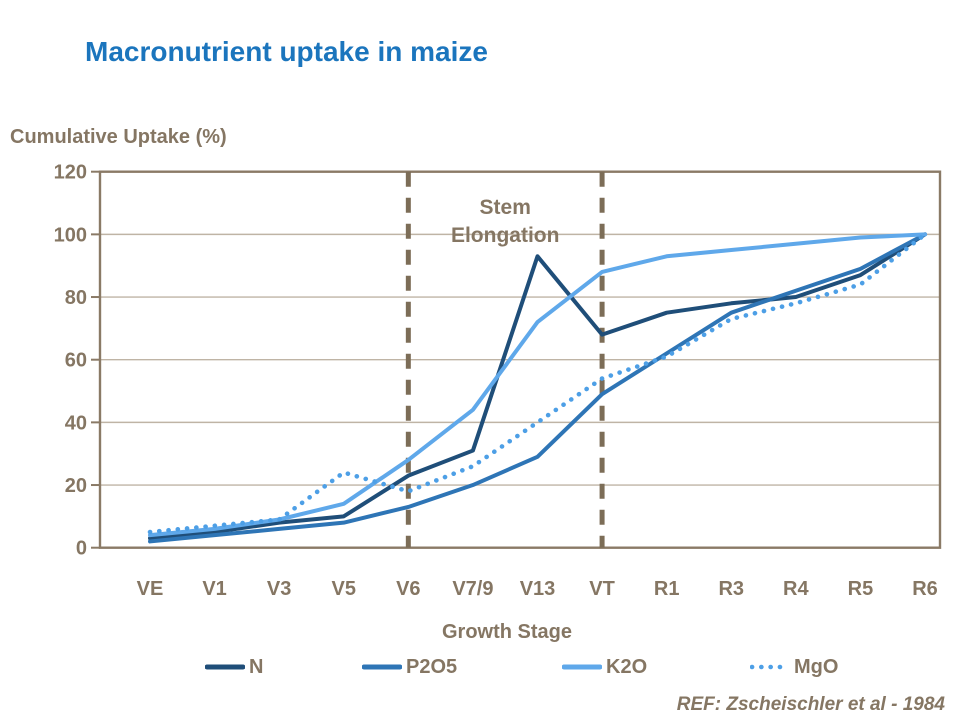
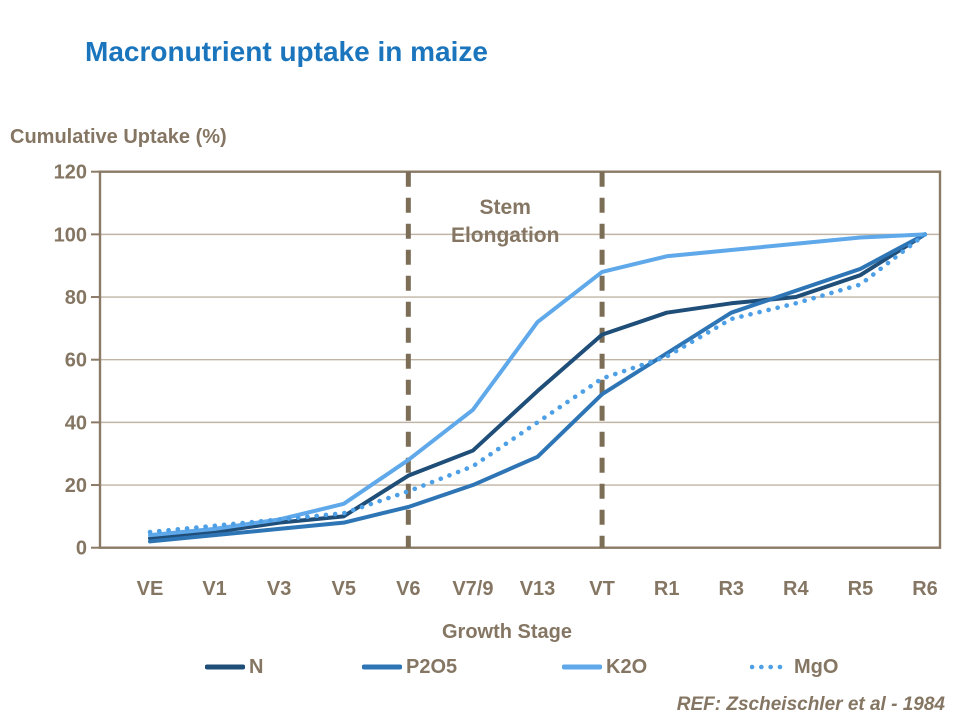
MgO/V5: 24 -> 11
N/V13: 93 -> 50
